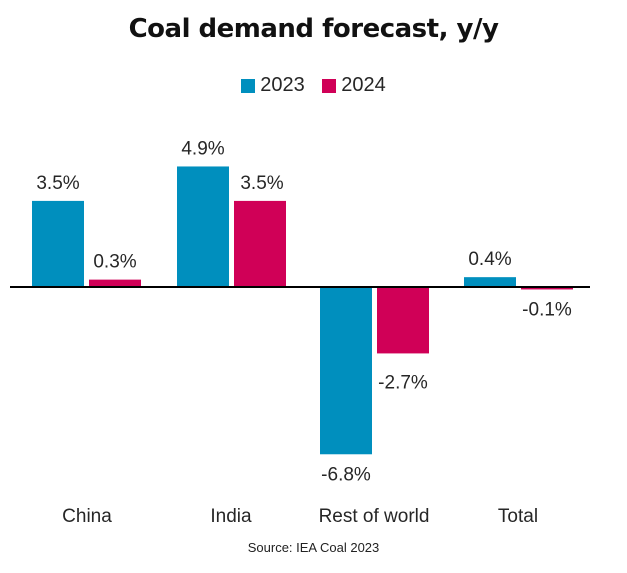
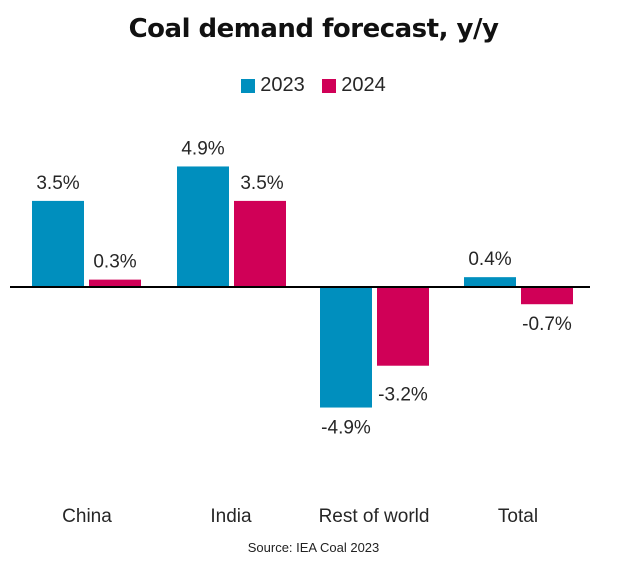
2023/Rest of world: -6.8% -> -4.9%
2024/Rest of world: -2.7% -> -3.2%
2024/Total: -0.1% -> -0.7%
